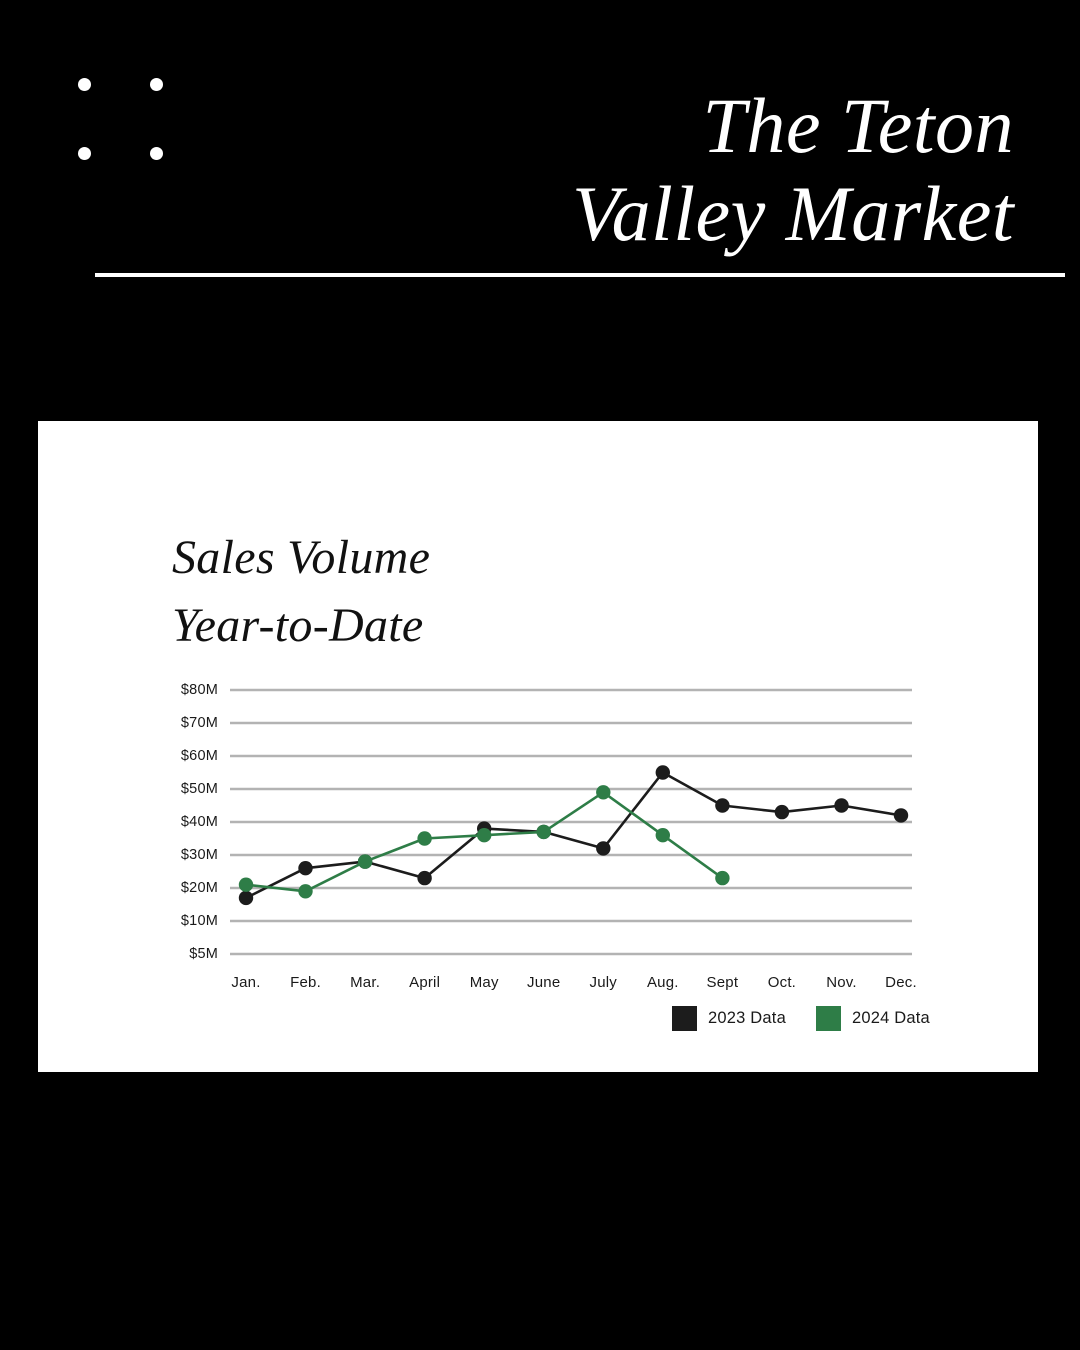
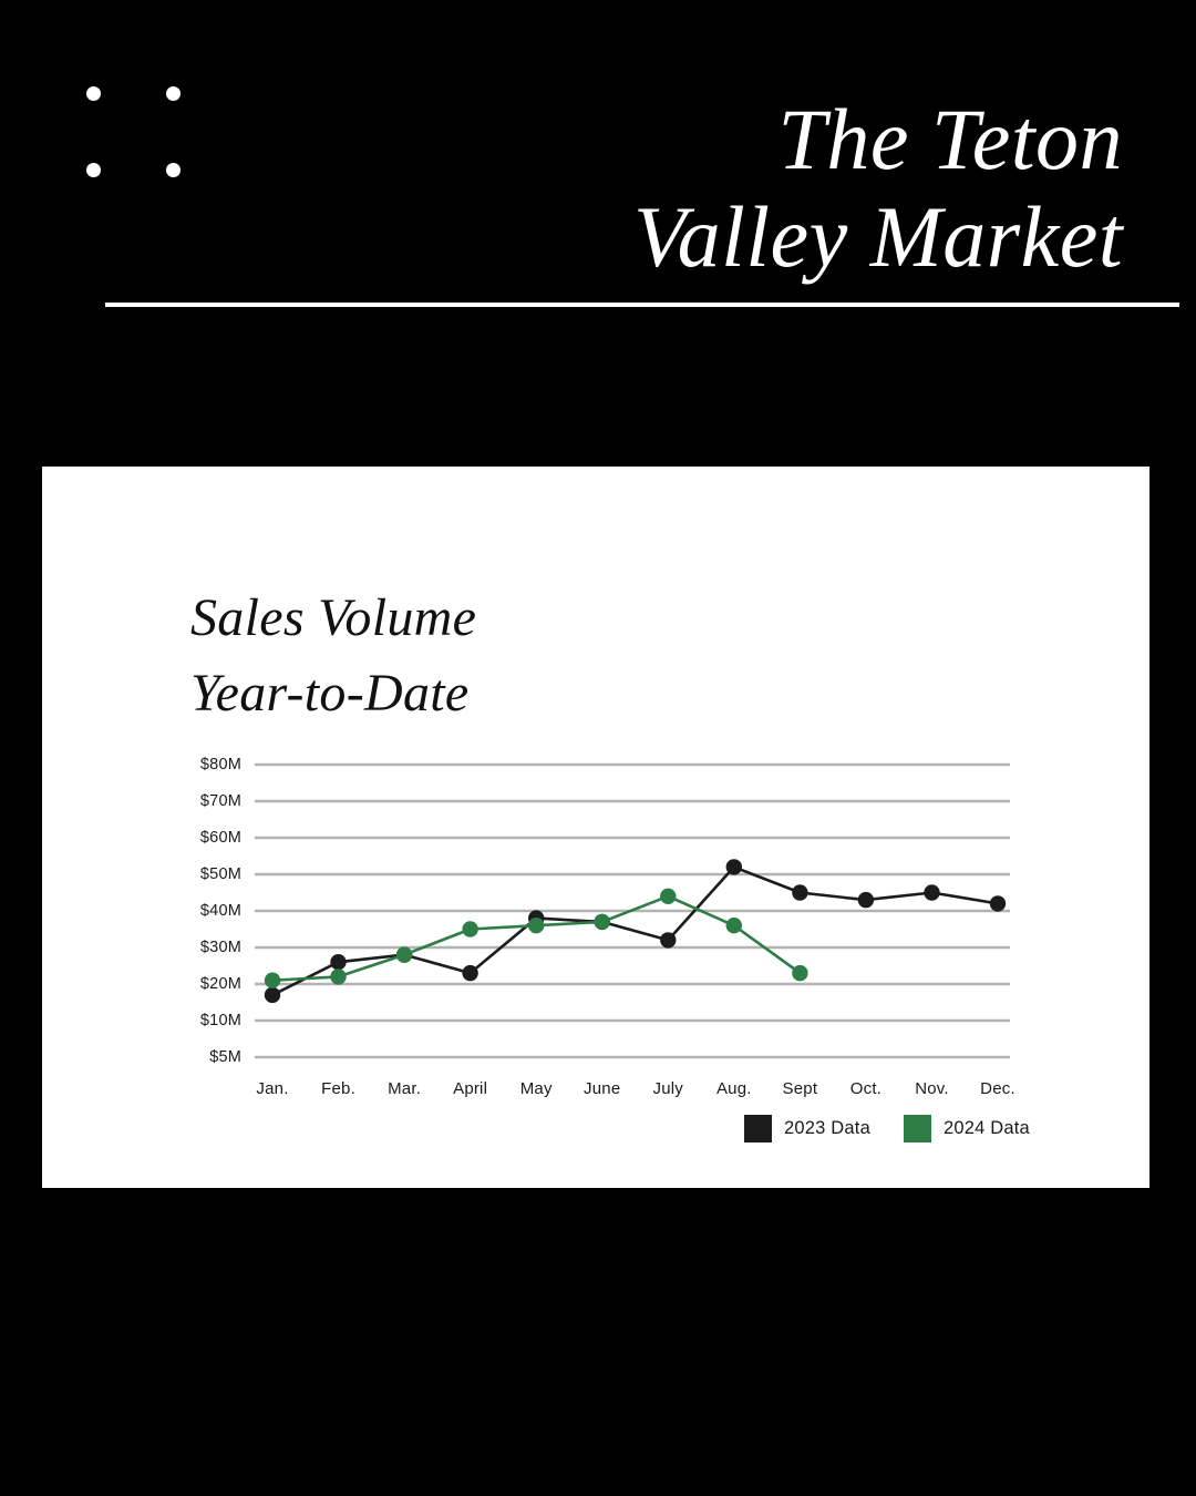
2024 Data/Feb.: $19M -> $22M
2024 Data/July: $49M -> $44M
2023 Data/Aug.: $55M -> $52M
